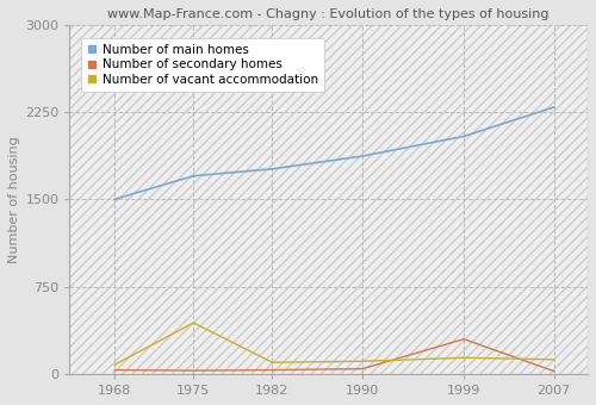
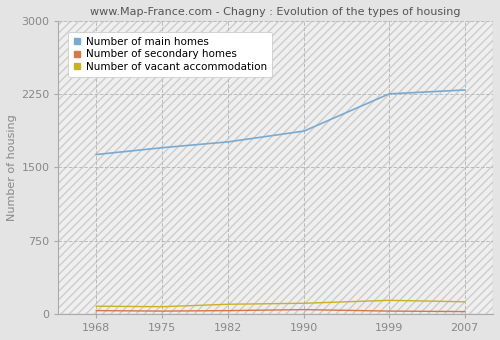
Number of main homes/1968: 1500 -> 1630
Number of vacant accommodation/1975: 440 -> 80
Number of main homes/1999: 2040 -> 2250
Number of secondary homes/1999: 300 -> 30
